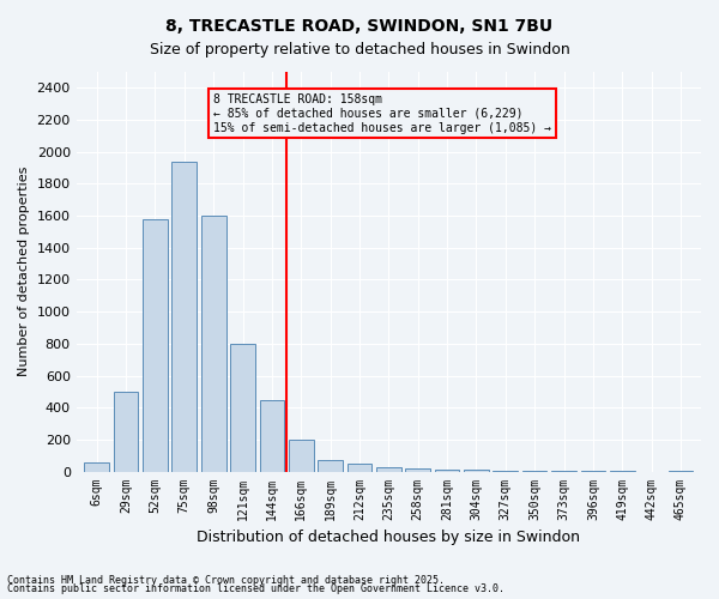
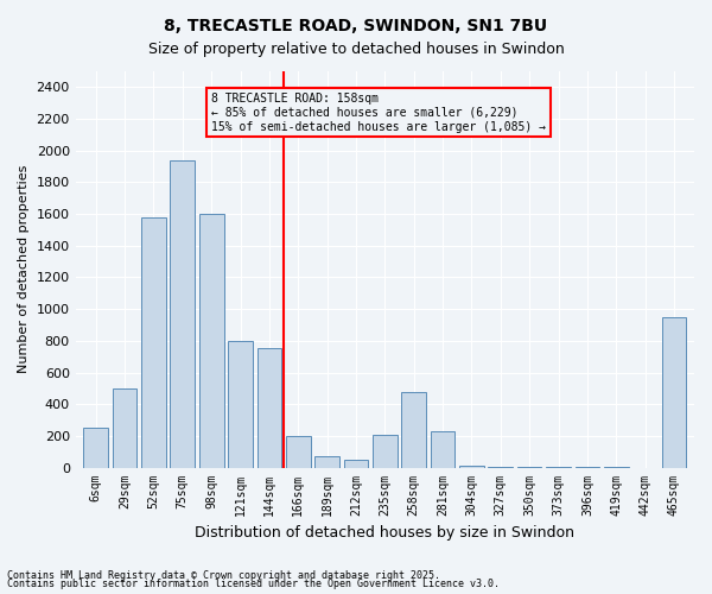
6sqm: 60 -> 250
144sqm: 450 -> 750
235sqm: 30 -> 210
258sqm: 20 -> 480
281sqm: 10 -> 230
465sqm: 0 -> 950
